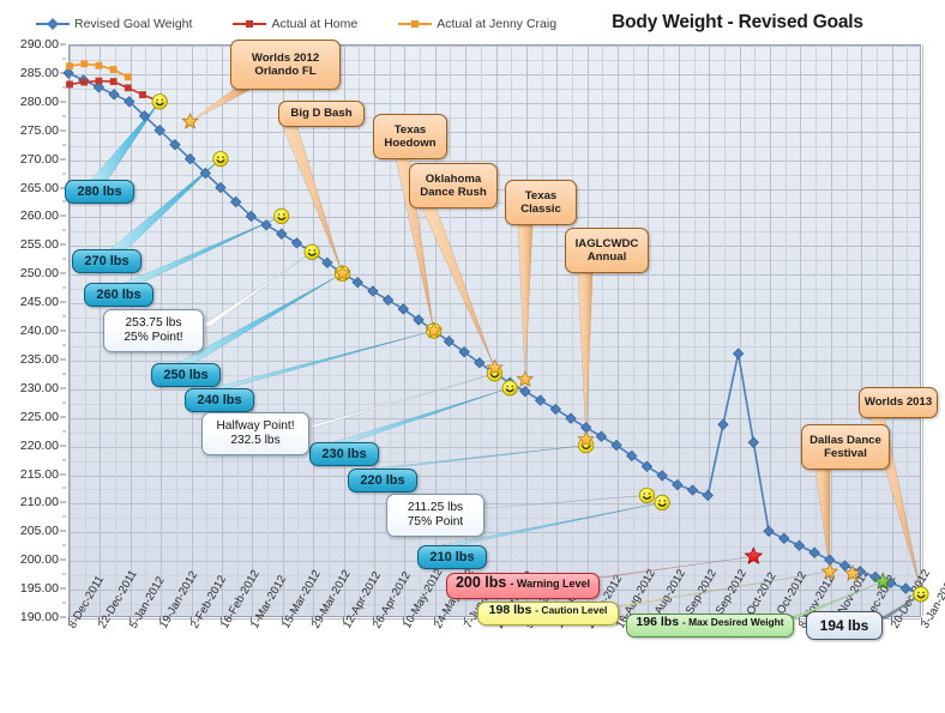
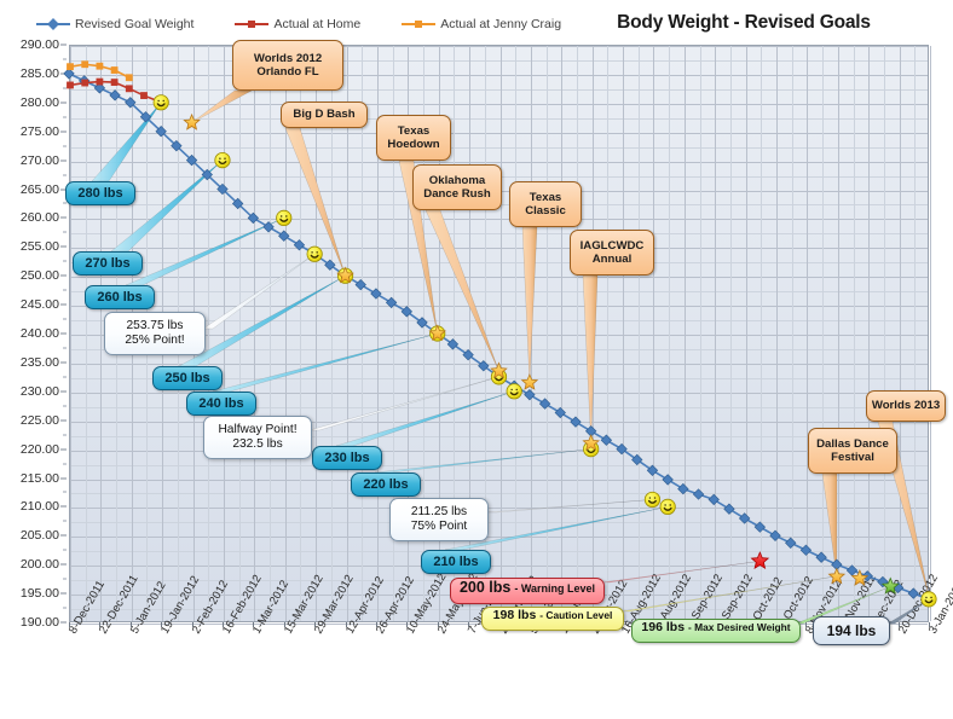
Revised Goal Weight/11-Oct-2012: 236 -> 208
